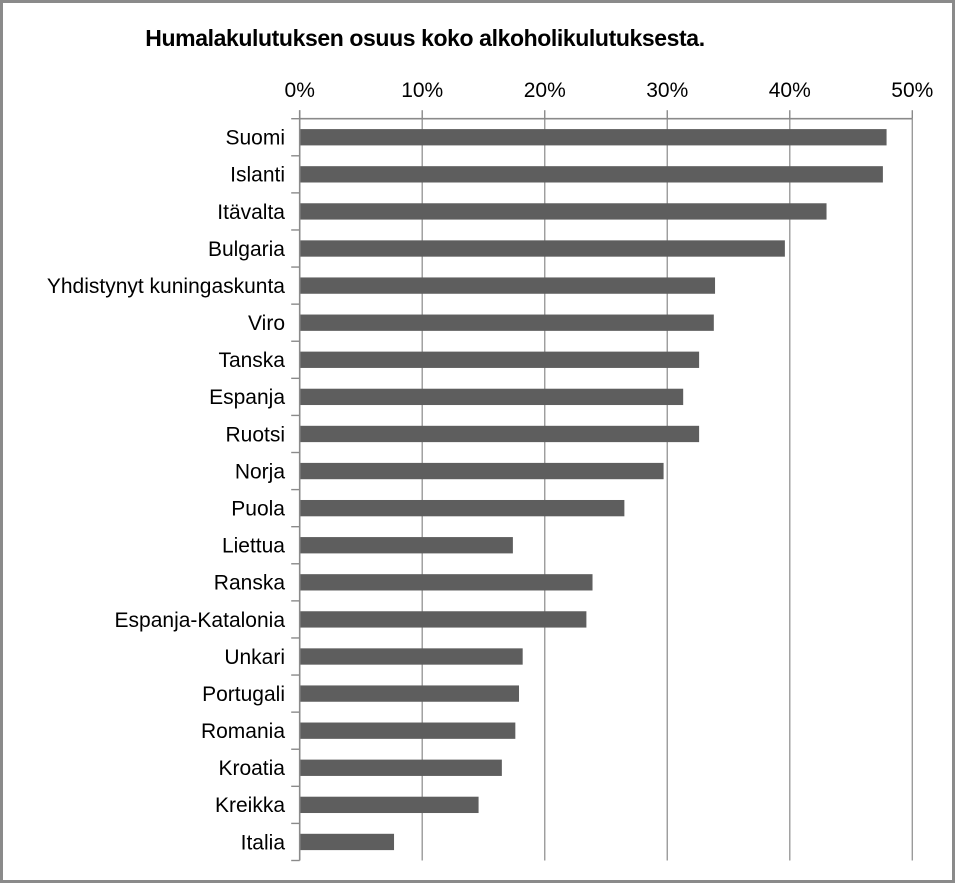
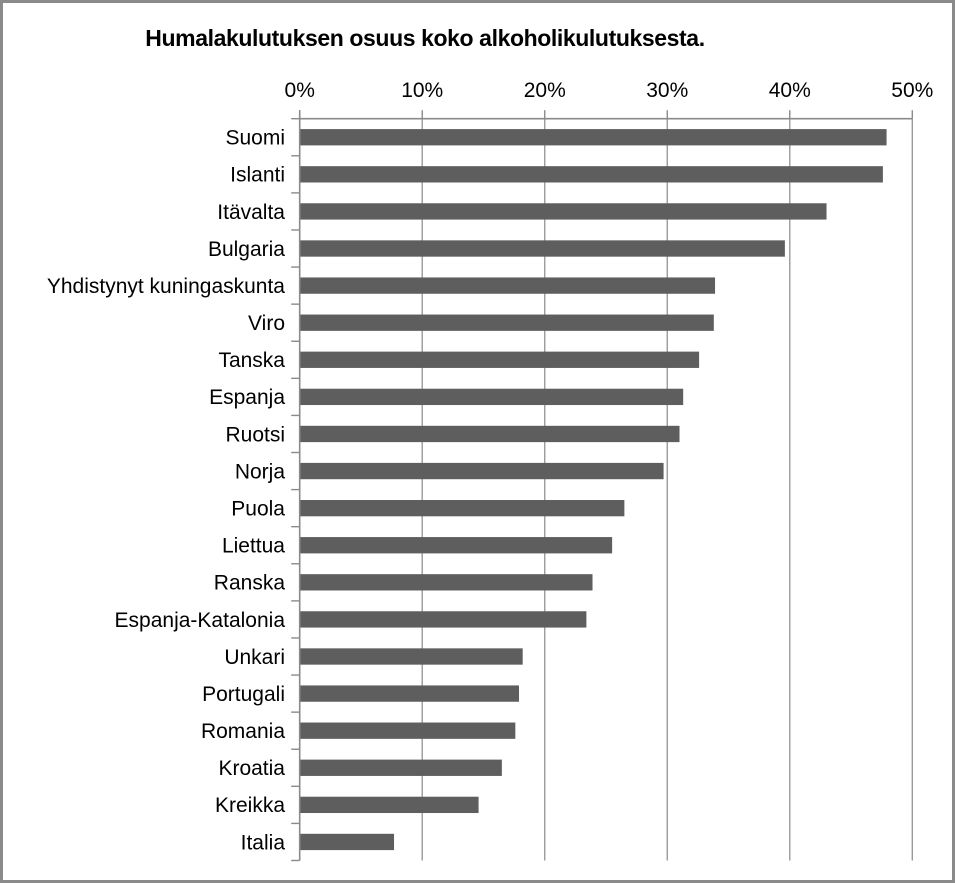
Ruotsi: 32.6% -> 31.0%
Liettua: 17.4% -> 25.5%
